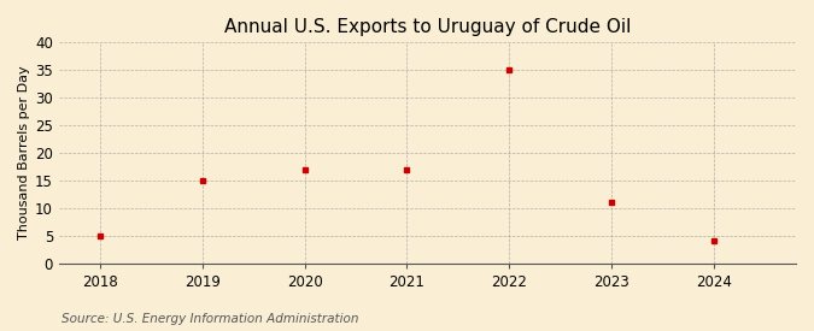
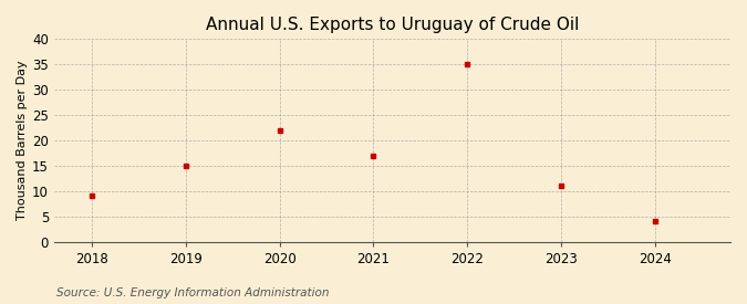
2018: 5 -> 9
2020: 17 -> 22
